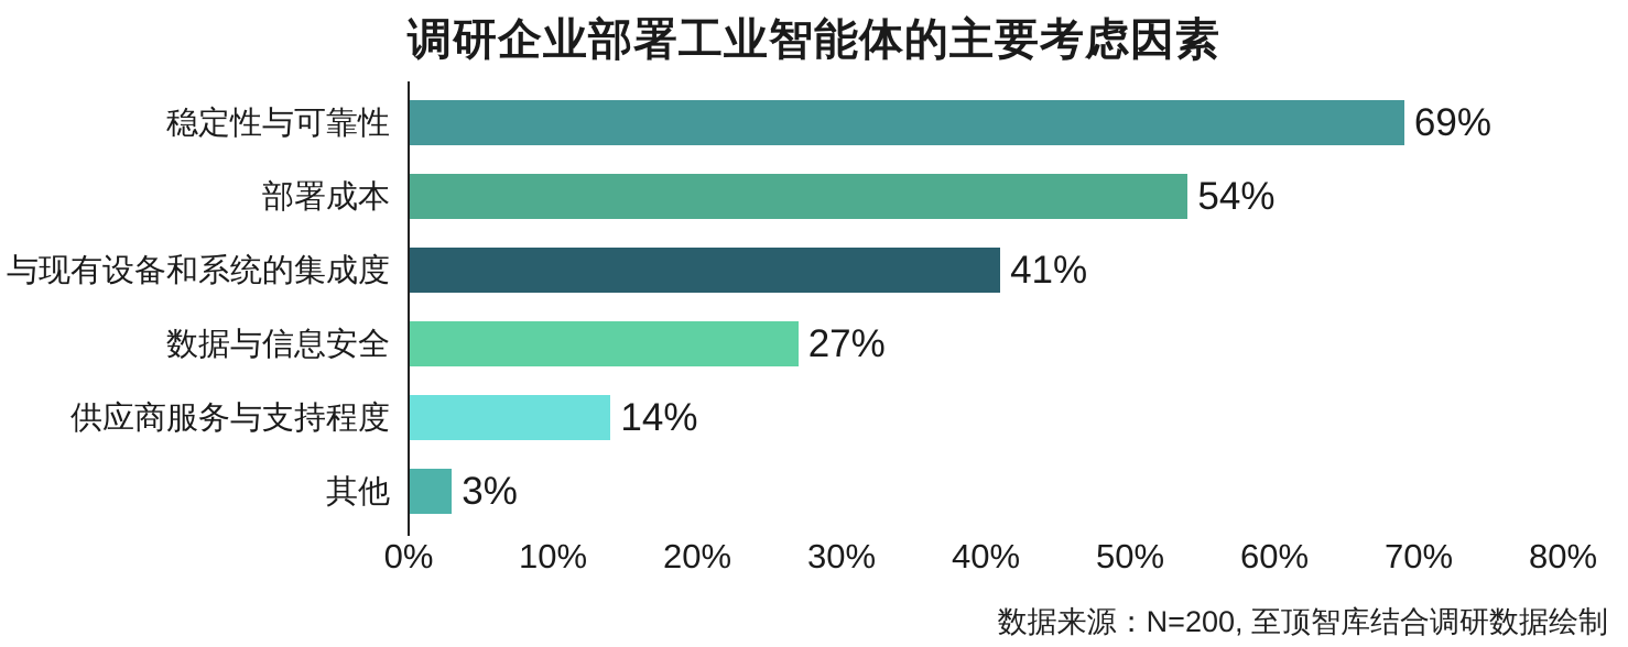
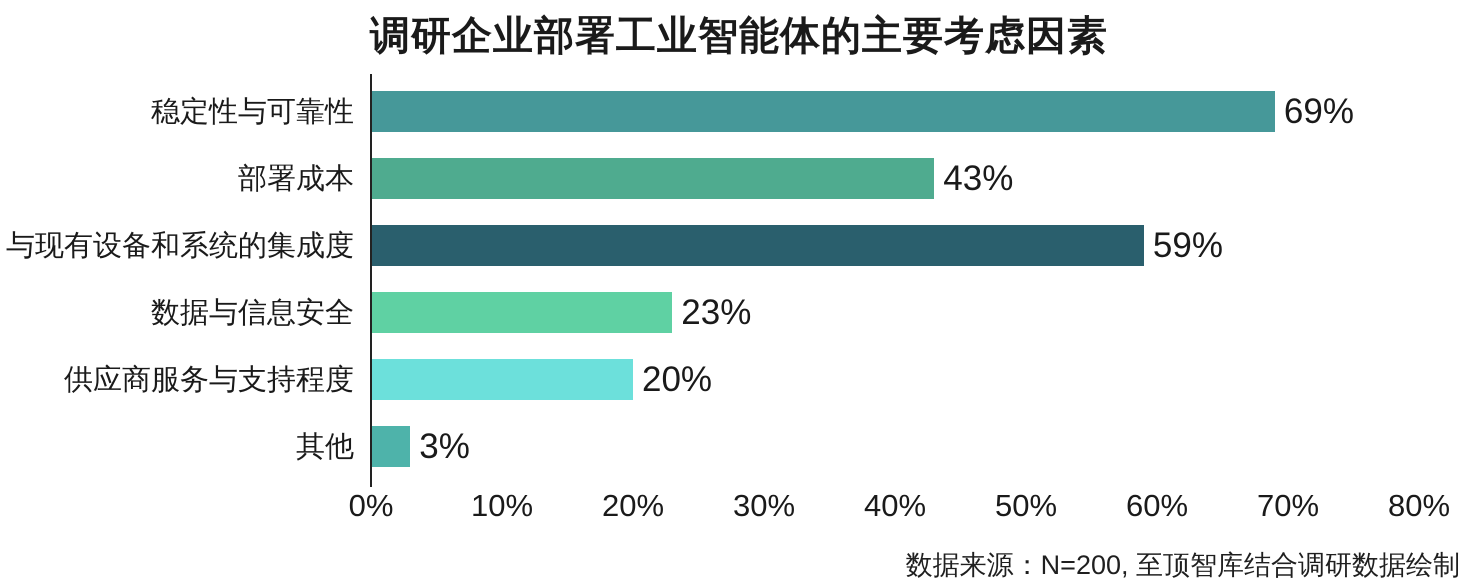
部署成本: 54% -> 43%
与现有设备和系统的集成度: 41% -> 59%
数据与信息安全: 27% -> 23%
供应商服务与支持程度: 14% -> 20%
